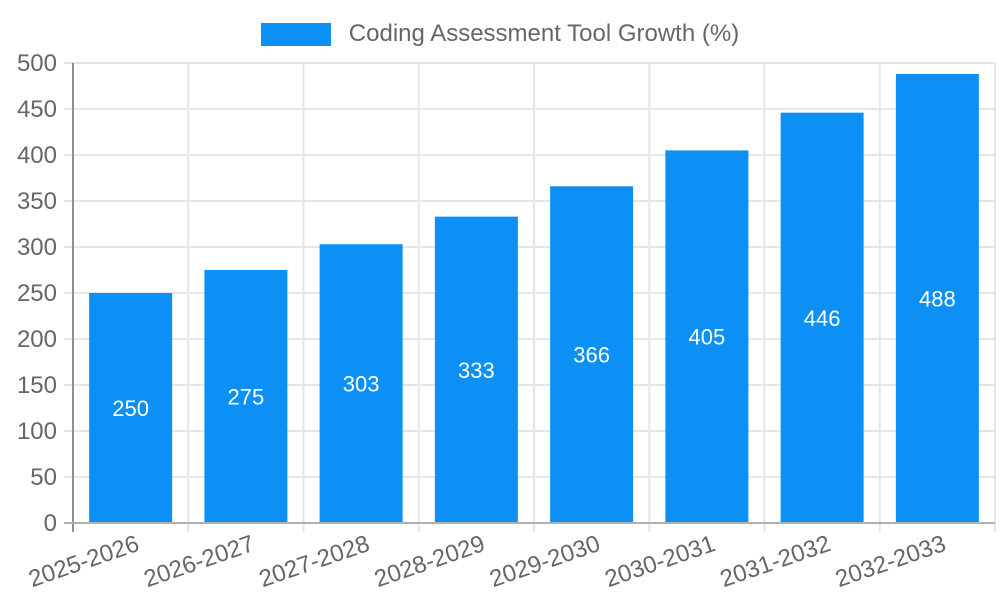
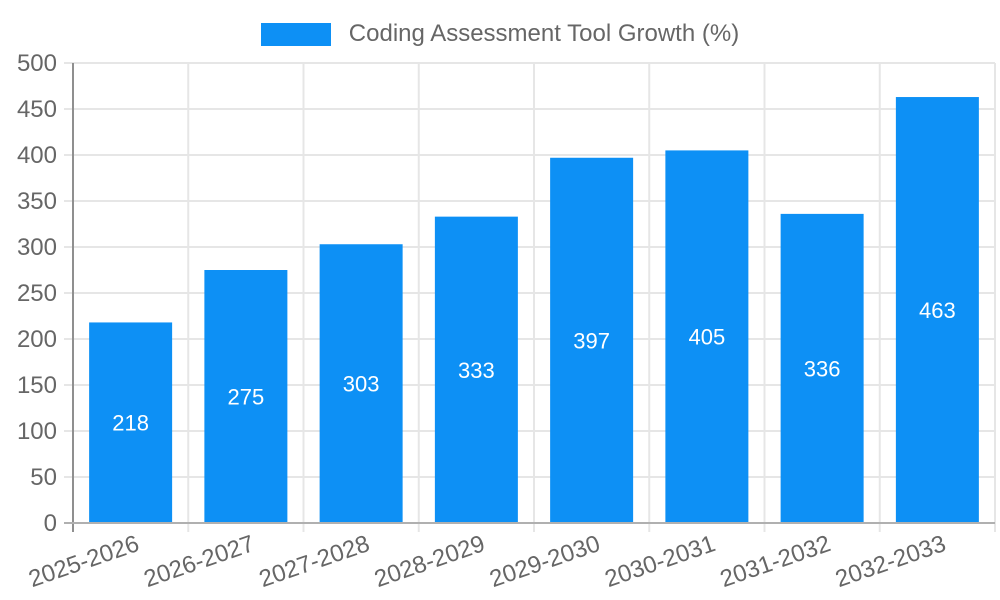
2025-2026: 250 -> 218
2029-2030: 366 -> 397
2031-2032: 446 -> 336
2032-2033: 488 -> 463
